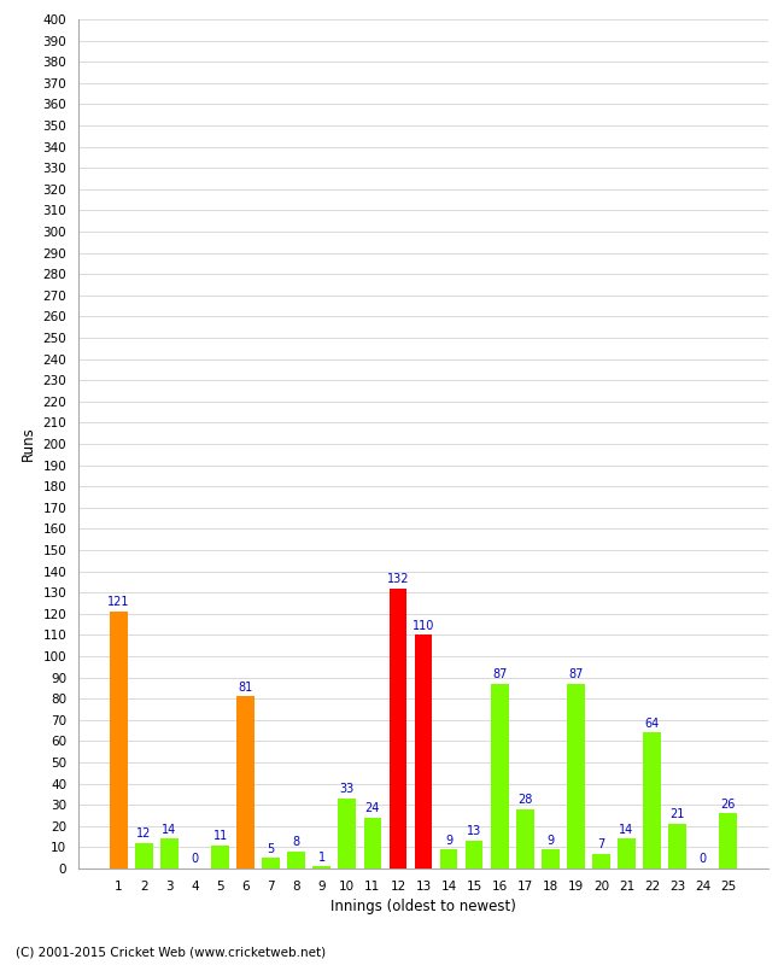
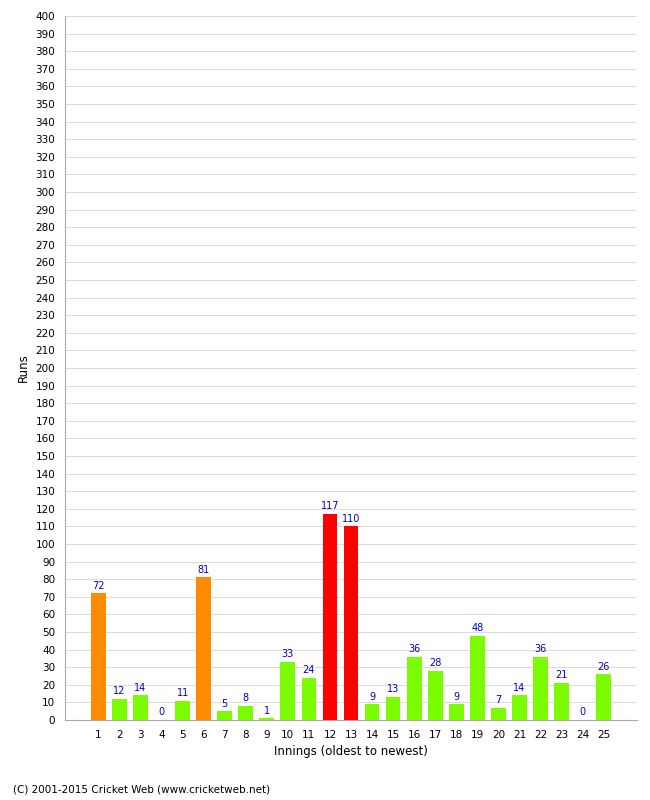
1: 121 -> 72
12: 132 -> 117
16: 87 -> 36
19: 87 -> 48
22: 64 -> 36
